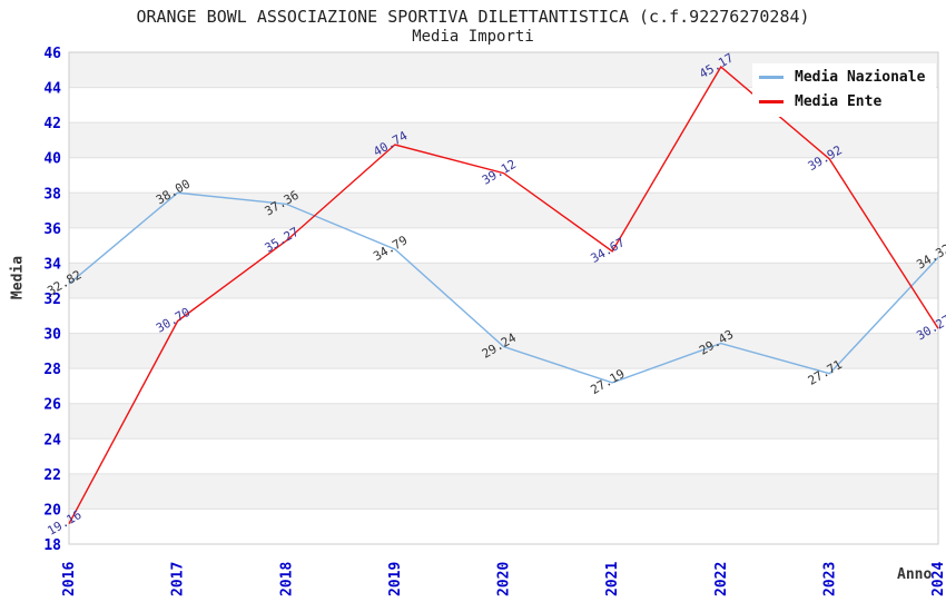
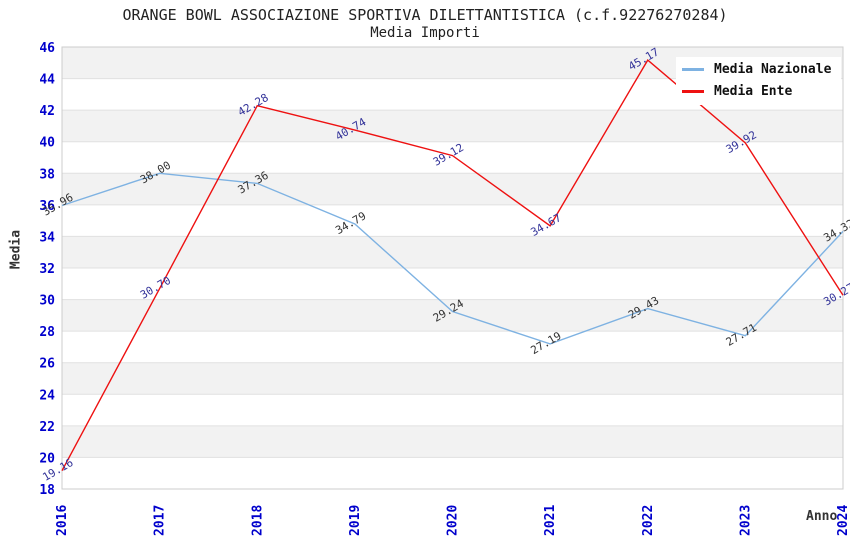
Media Nazionale/2016: 32.82 -> 35.96
Media Ente/2018: 35.27 -> 42.28
